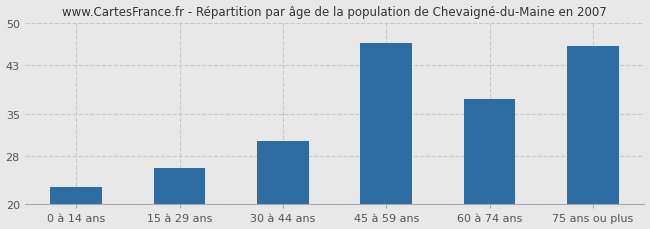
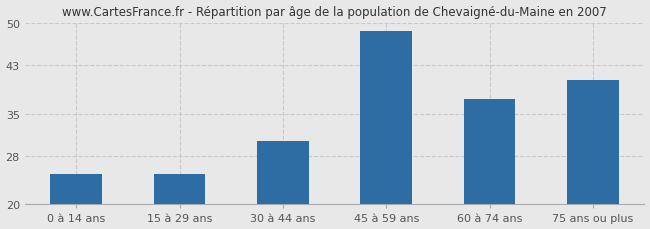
0 à 14 ans: 22.8 -> 25.0
15 à 29 ans: 26.0 -> 25.0
45 à 59 ans: 46.6 -> 48.7
75 ans ou plus: 46.2 -> 40.5
